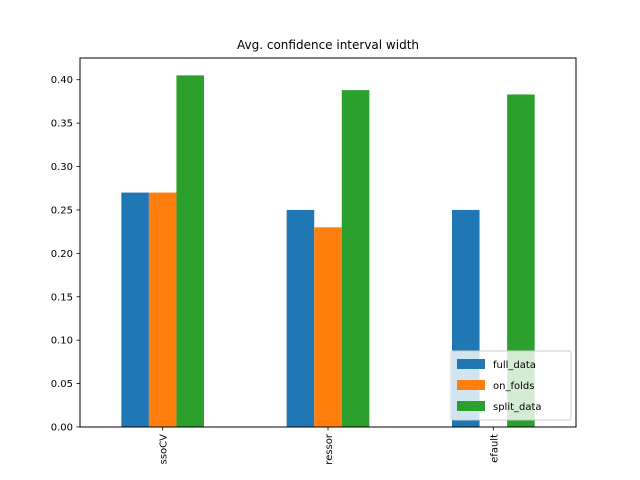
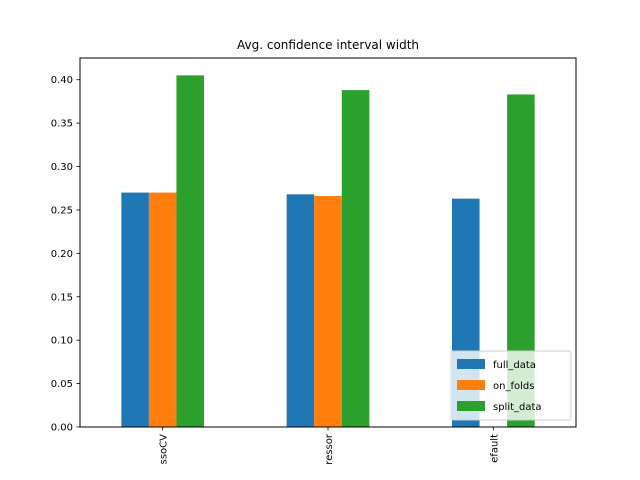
full_data/ressor: 0.25 -> 0.27
on_folds/ressor: 0.23 -> 0.27
full_data/efault: 0.25 -> 0.26
